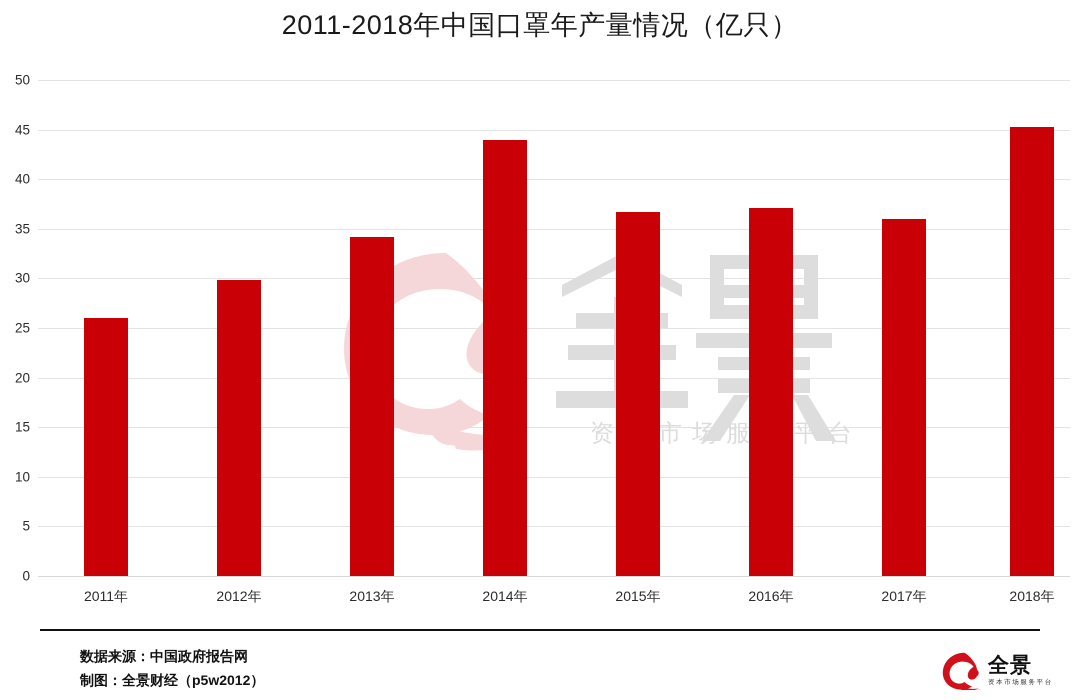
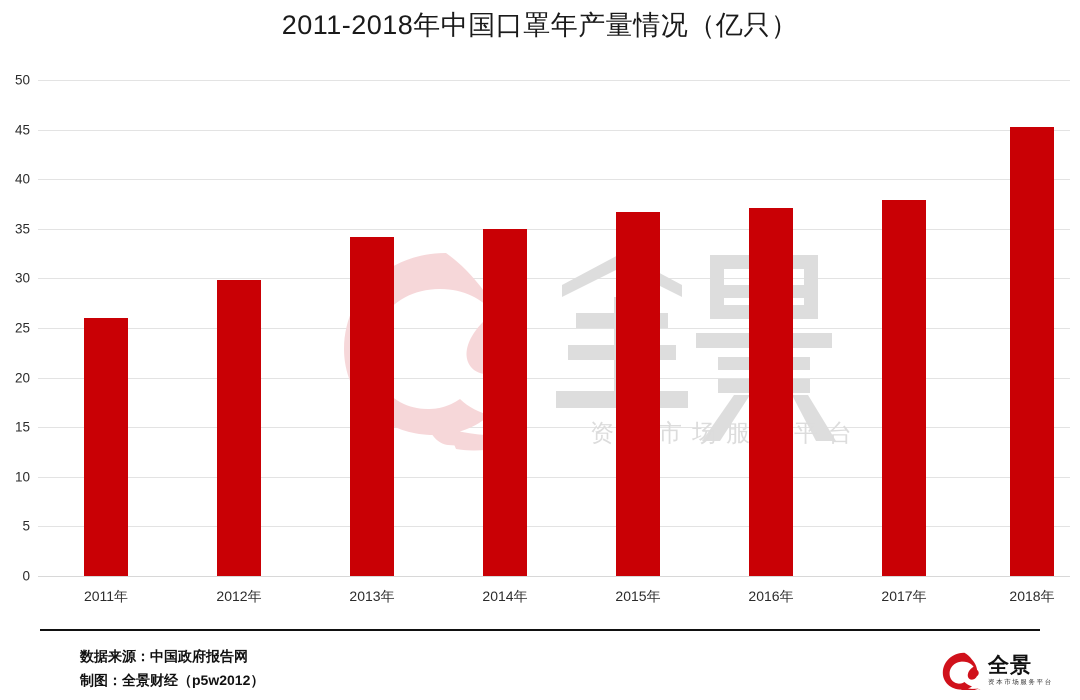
2014年: 44 -> 35
2017年: 36 -> 38
